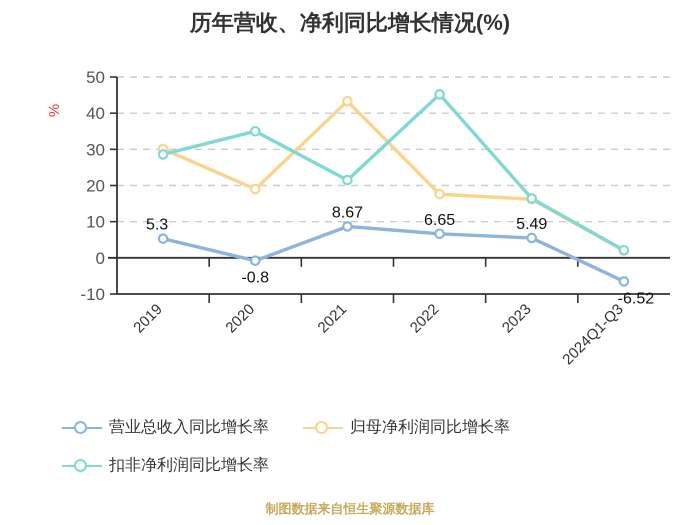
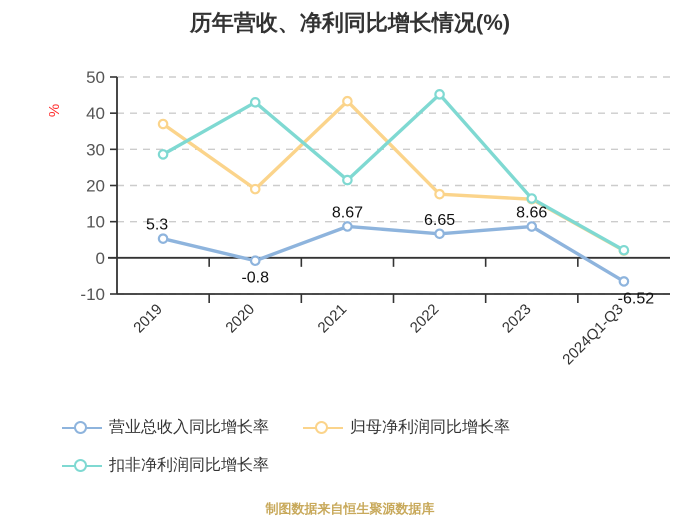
归母净利润同比增长率/2019: 30 -> 37
扣非净利润同比增长率/2020: 35 -> 43
营业总收入同比增长率/2023: 5.49 -> 8.66
